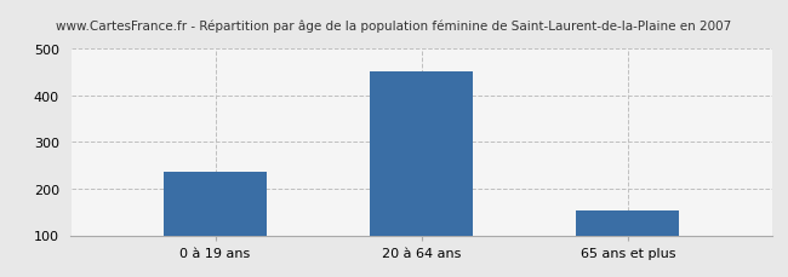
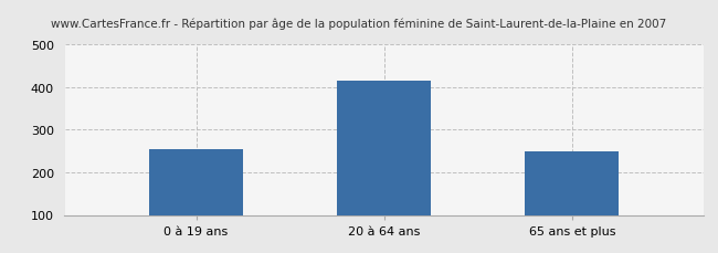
0 à 19 ans: 236 -> 255
20 à 64 ans: 453 -> 415
65 ans et plus: 153 -> 250
